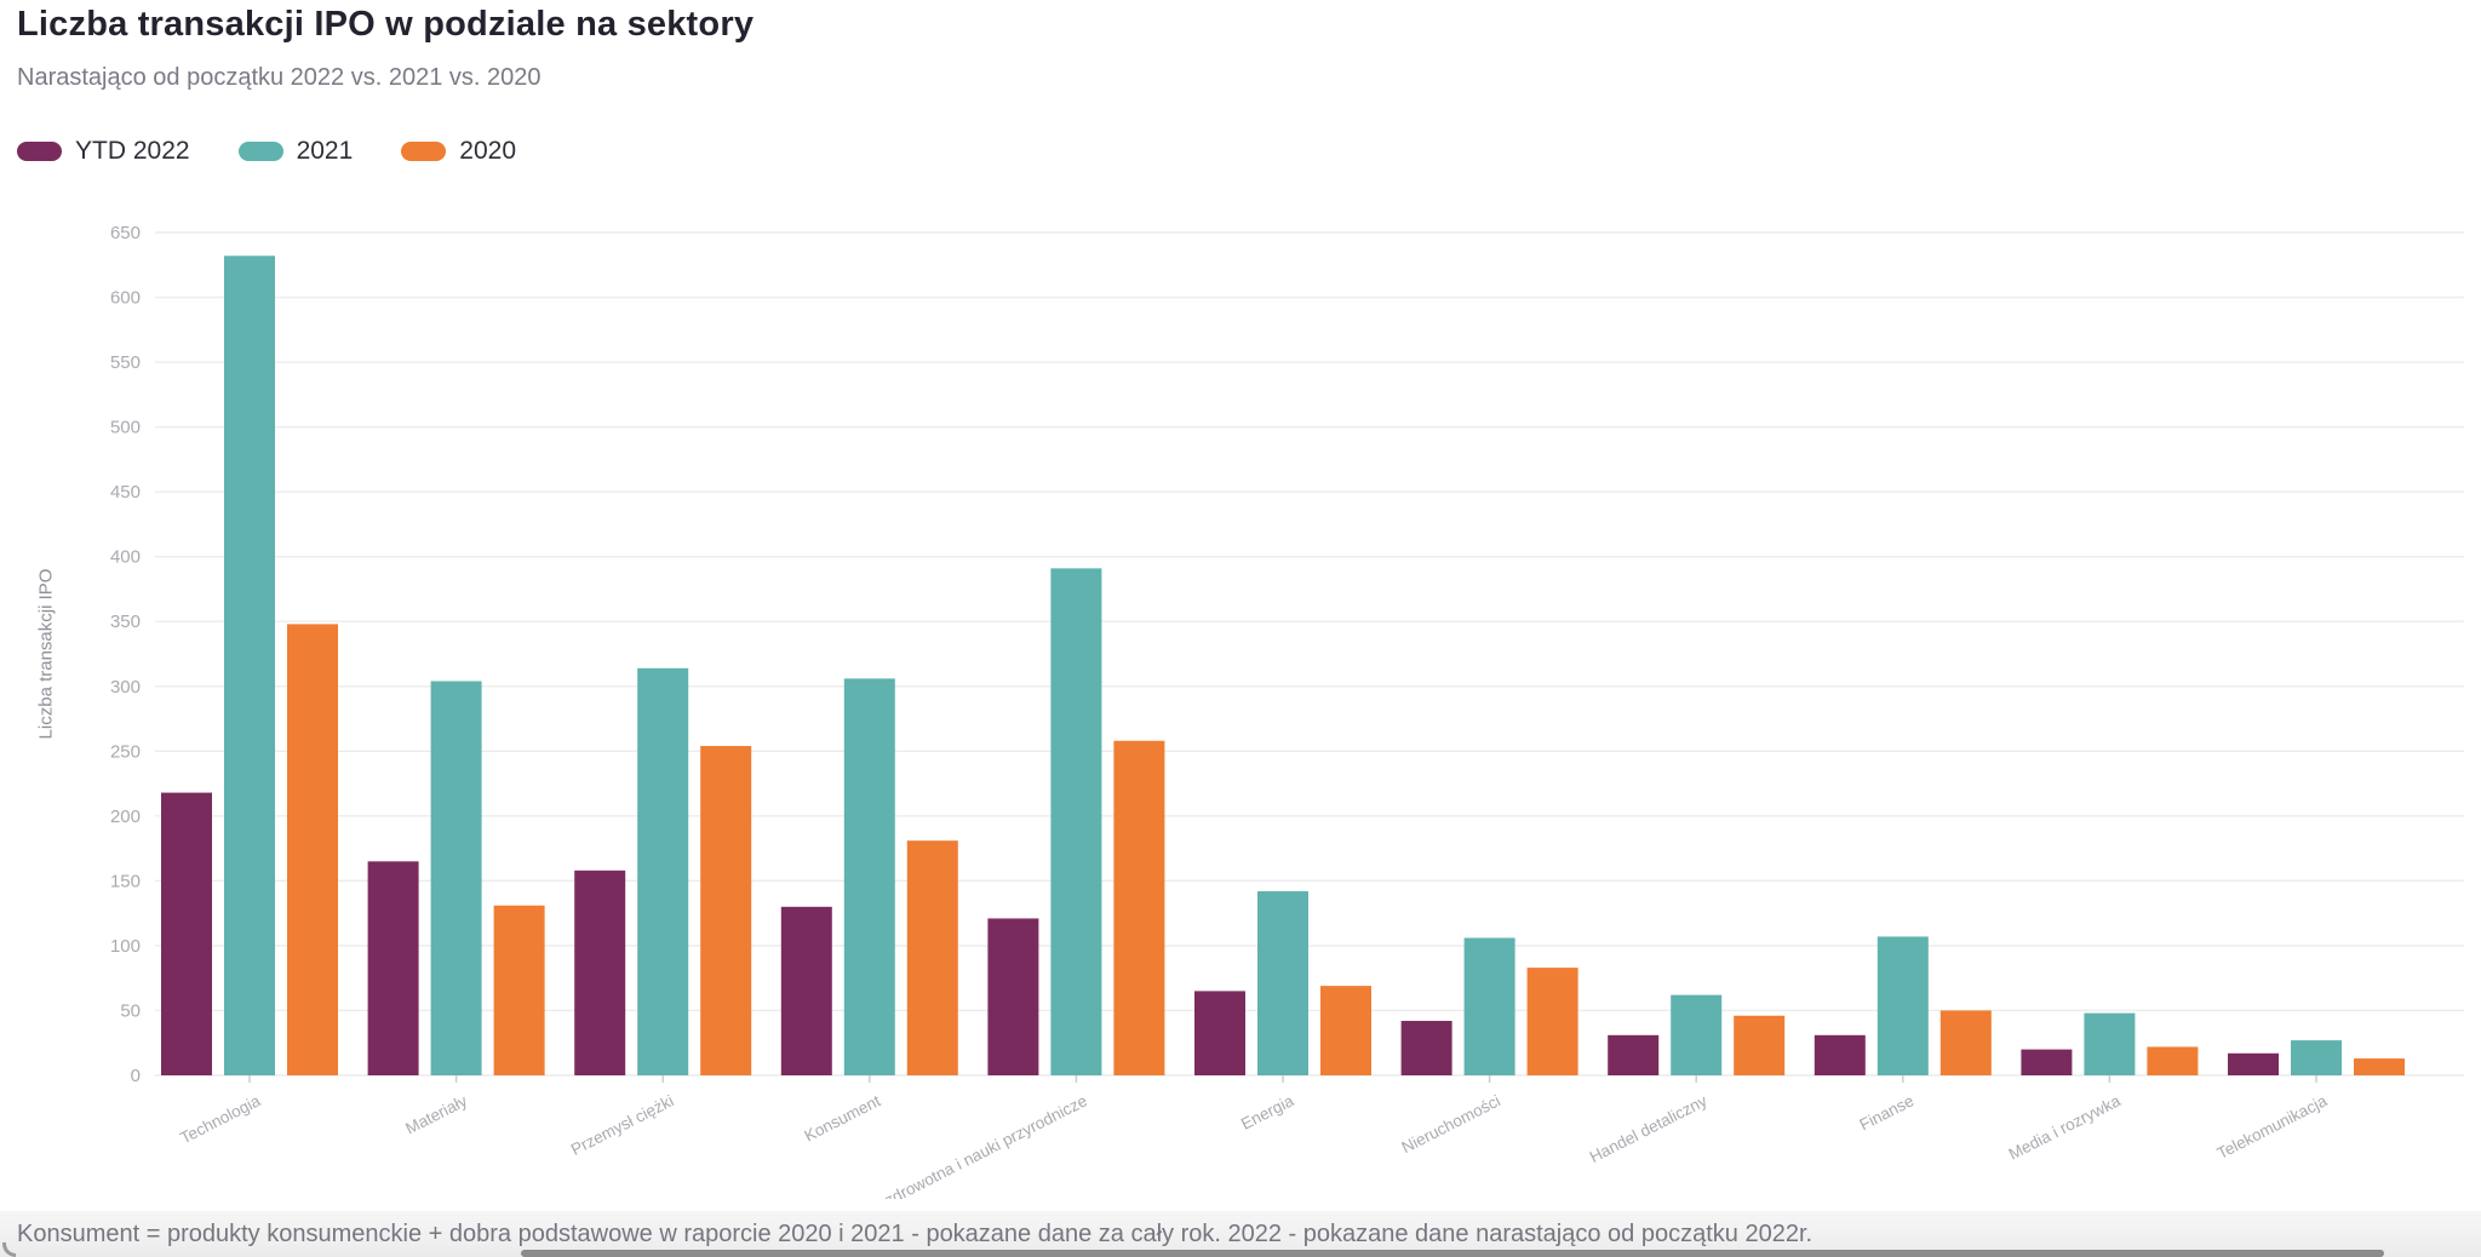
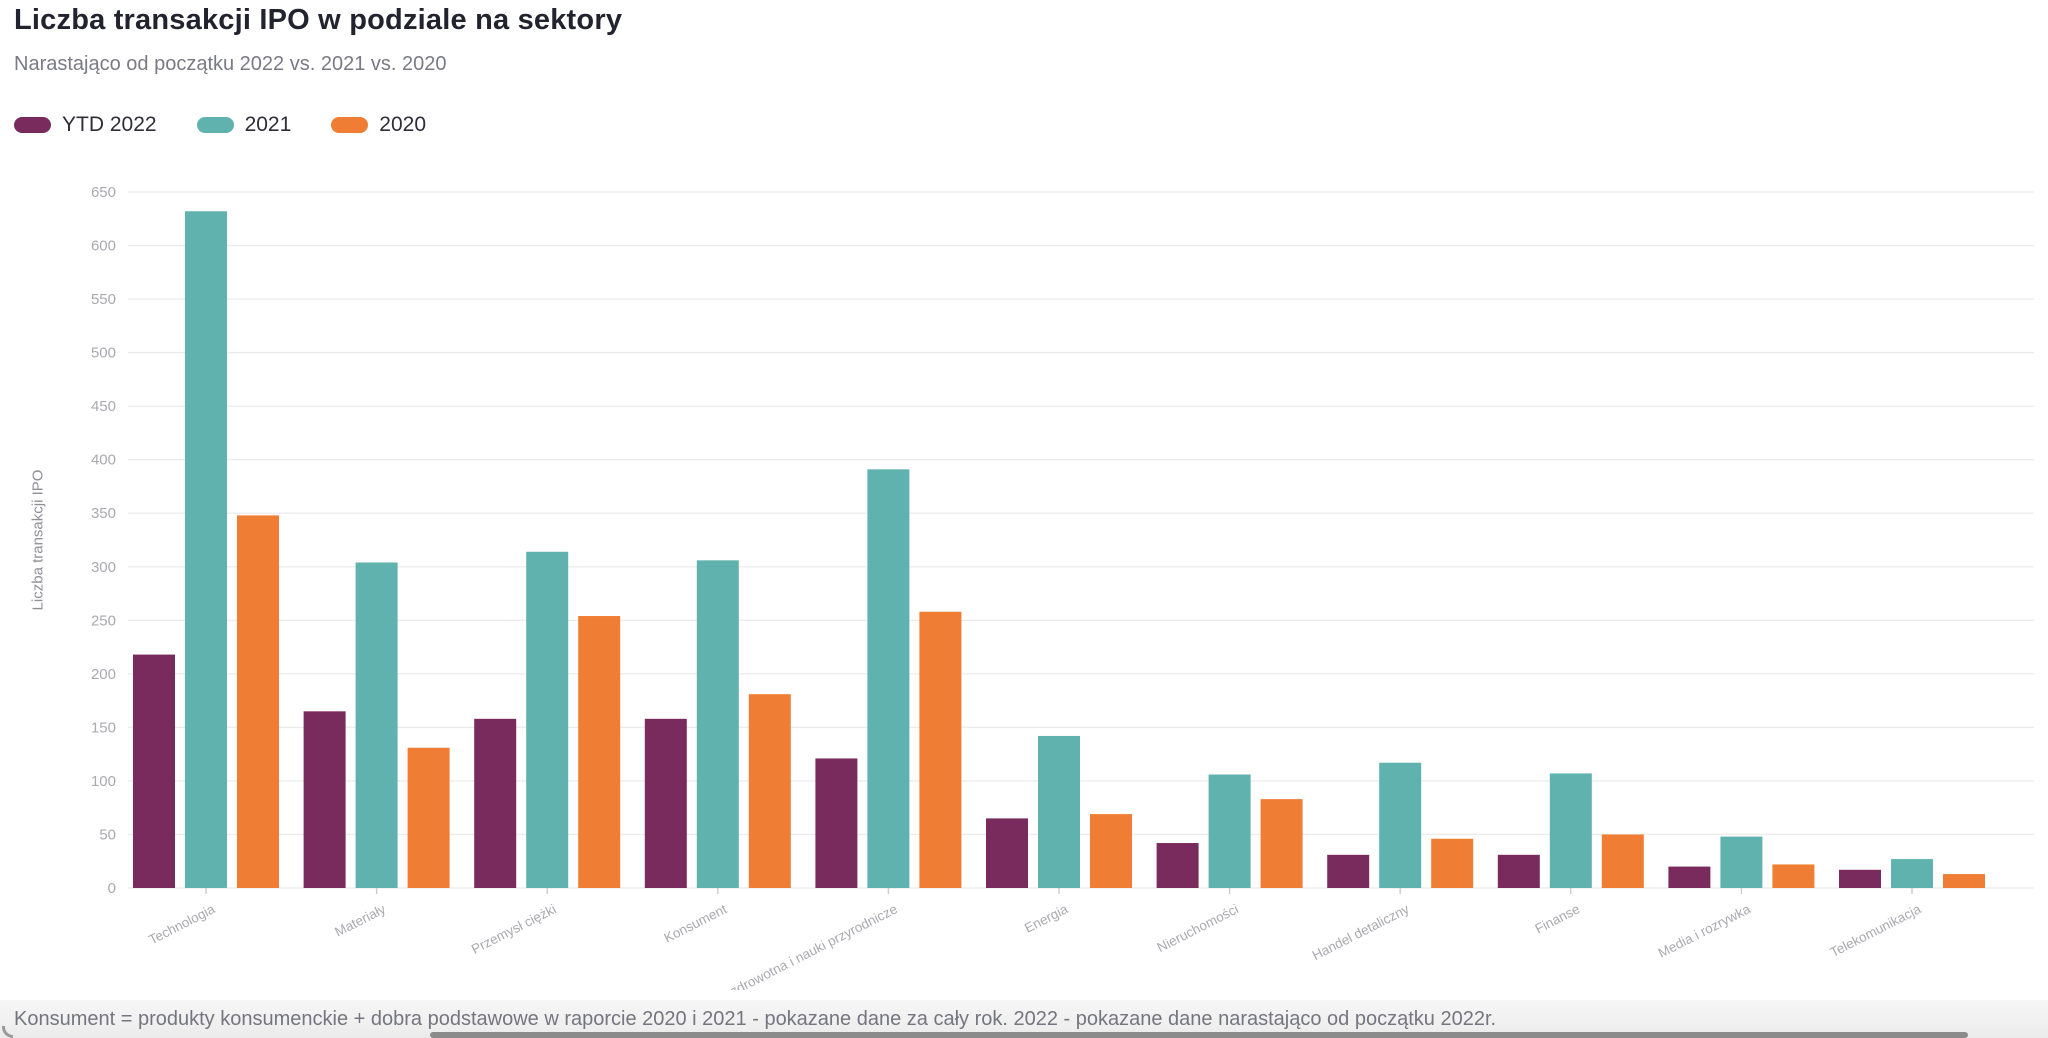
YTD 2022/Konsument: 130 -> 158
2021/Handel detaliczny: 62 -> 117
